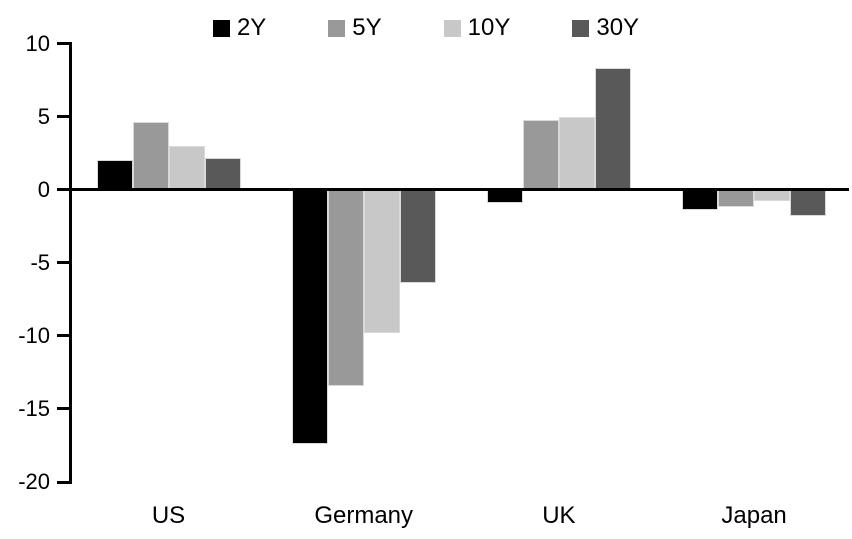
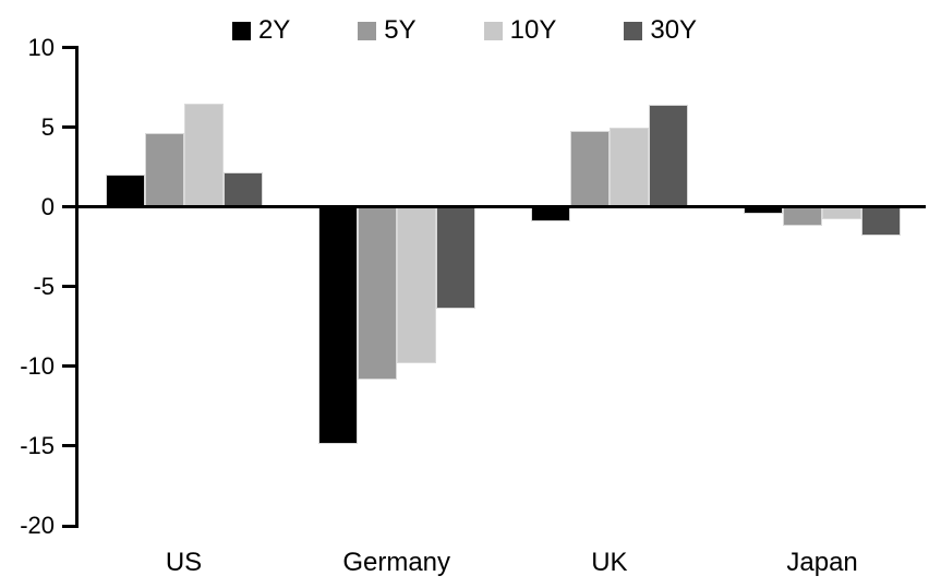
10Y/US: 3.0 -> 6.5
2Y/Germany: -17.4 -> -14.9
5Y/Germany: -13.4 -> -10.8
30Y/UK: 8.3 -> 6.4
2Y/Japan: -1.4 -> -0.4
